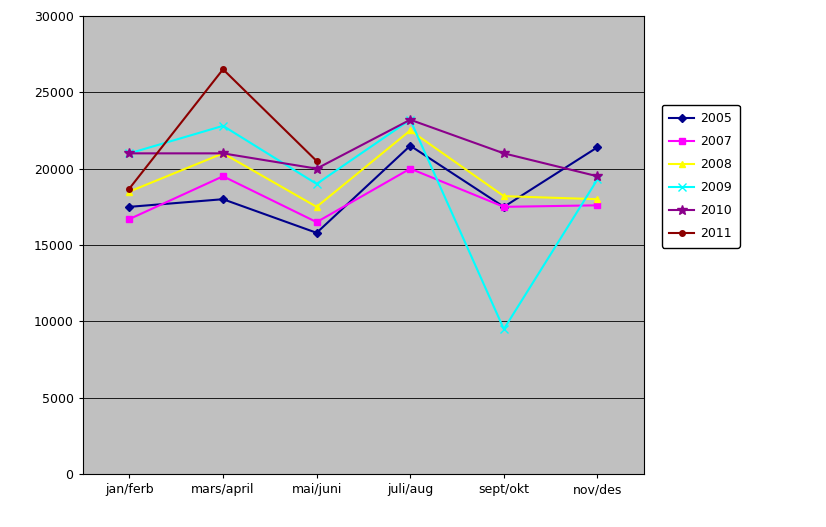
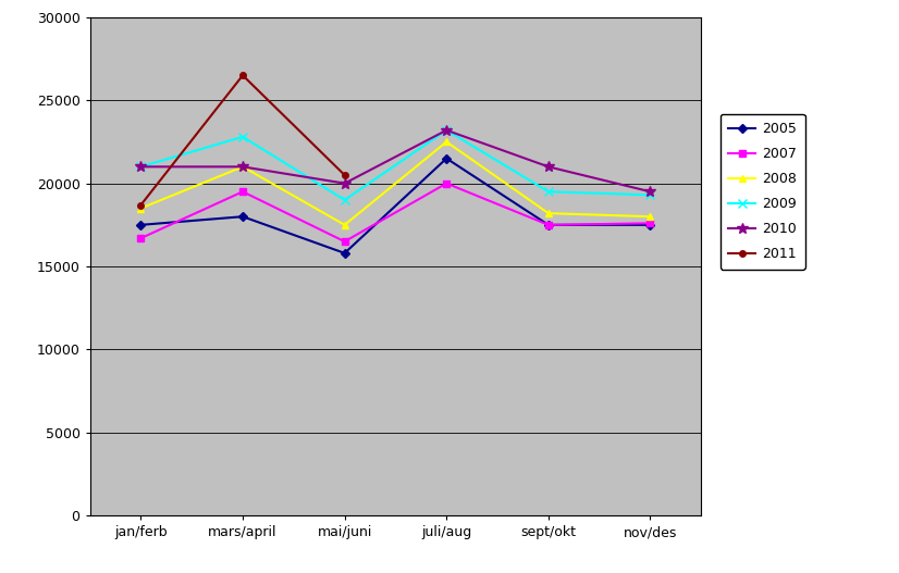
2009/sept/okt: 9500 -> 19500
2005/nov/des: 21400 -> 17500
